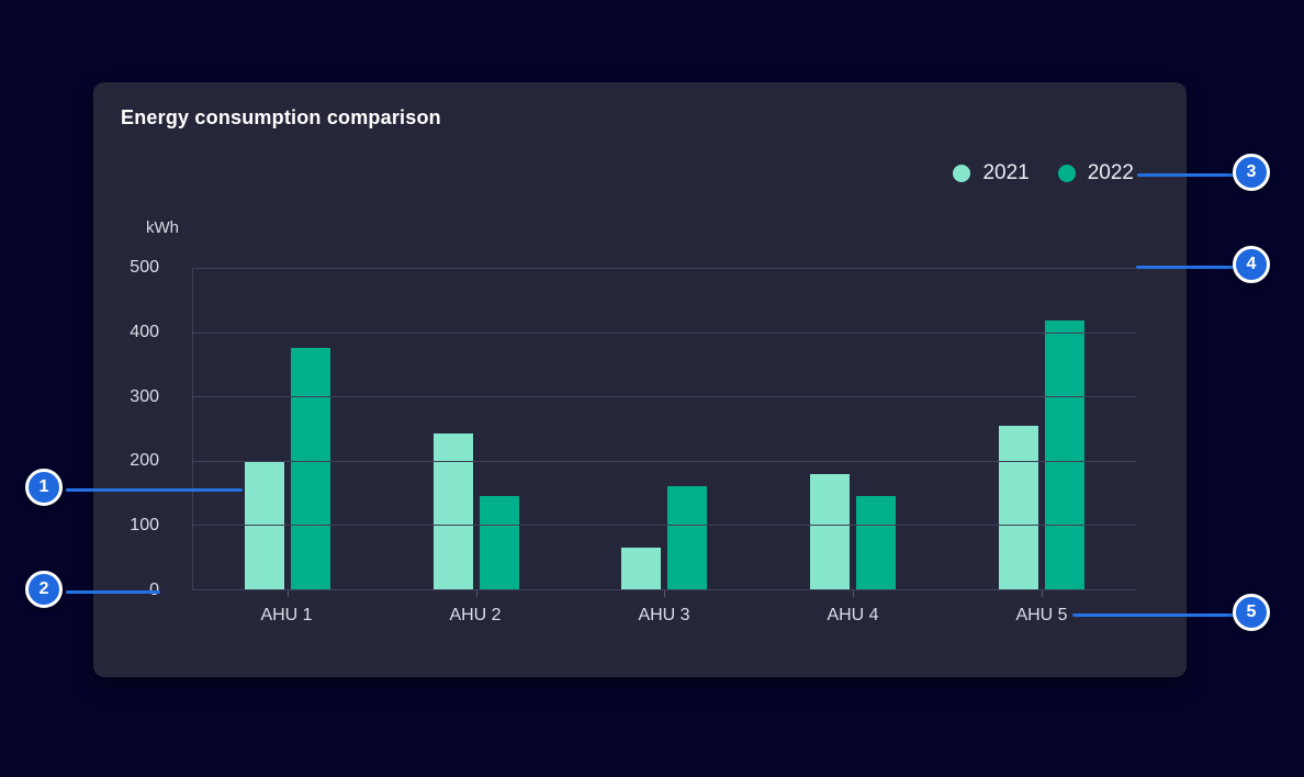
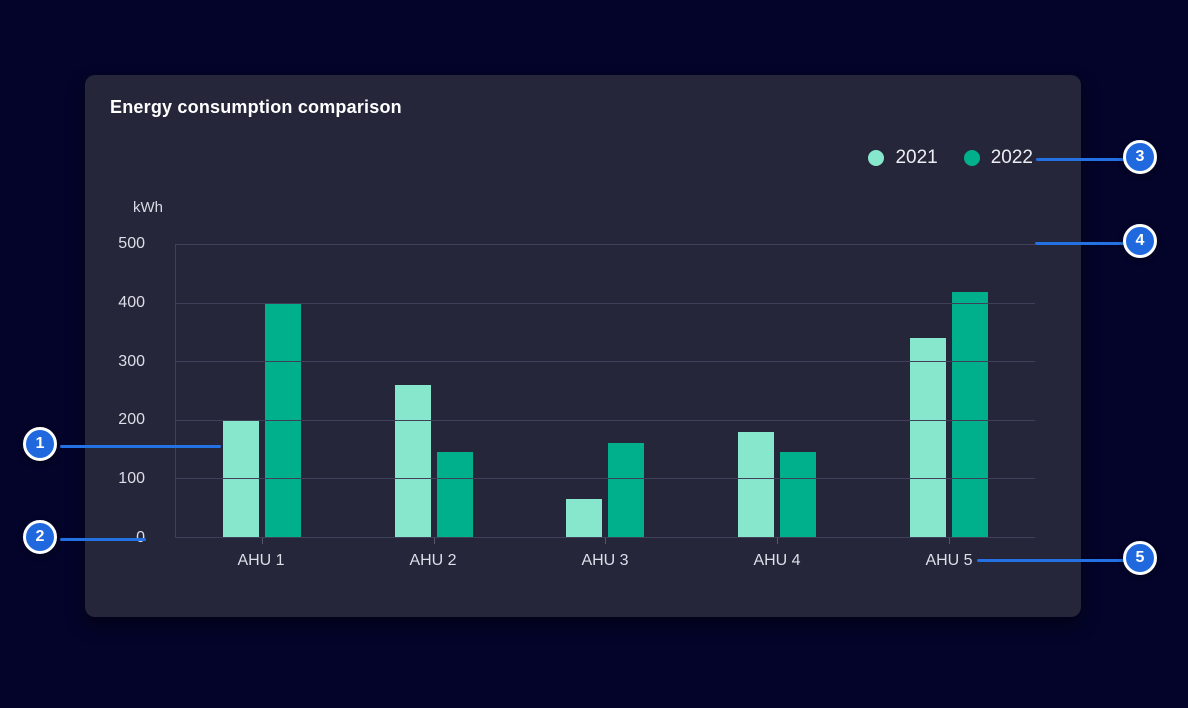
2022/AHU 1: 380 -> 400
2021/AHU 2: 240 -> 260
2021/AHU 5: 260 -> 340
